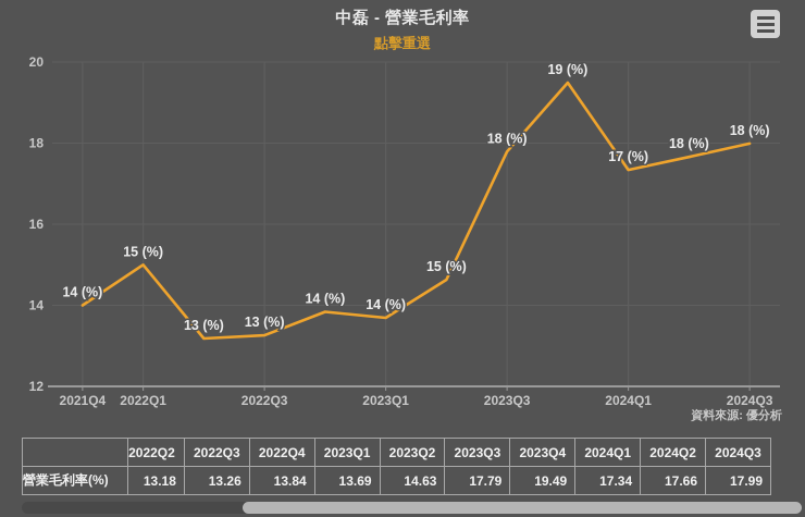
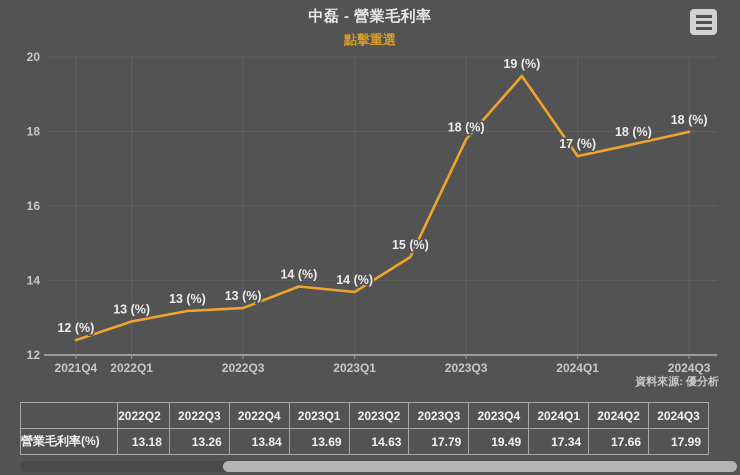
2021Q4: 14 -> 12
2022Q1: 15 -> 13
